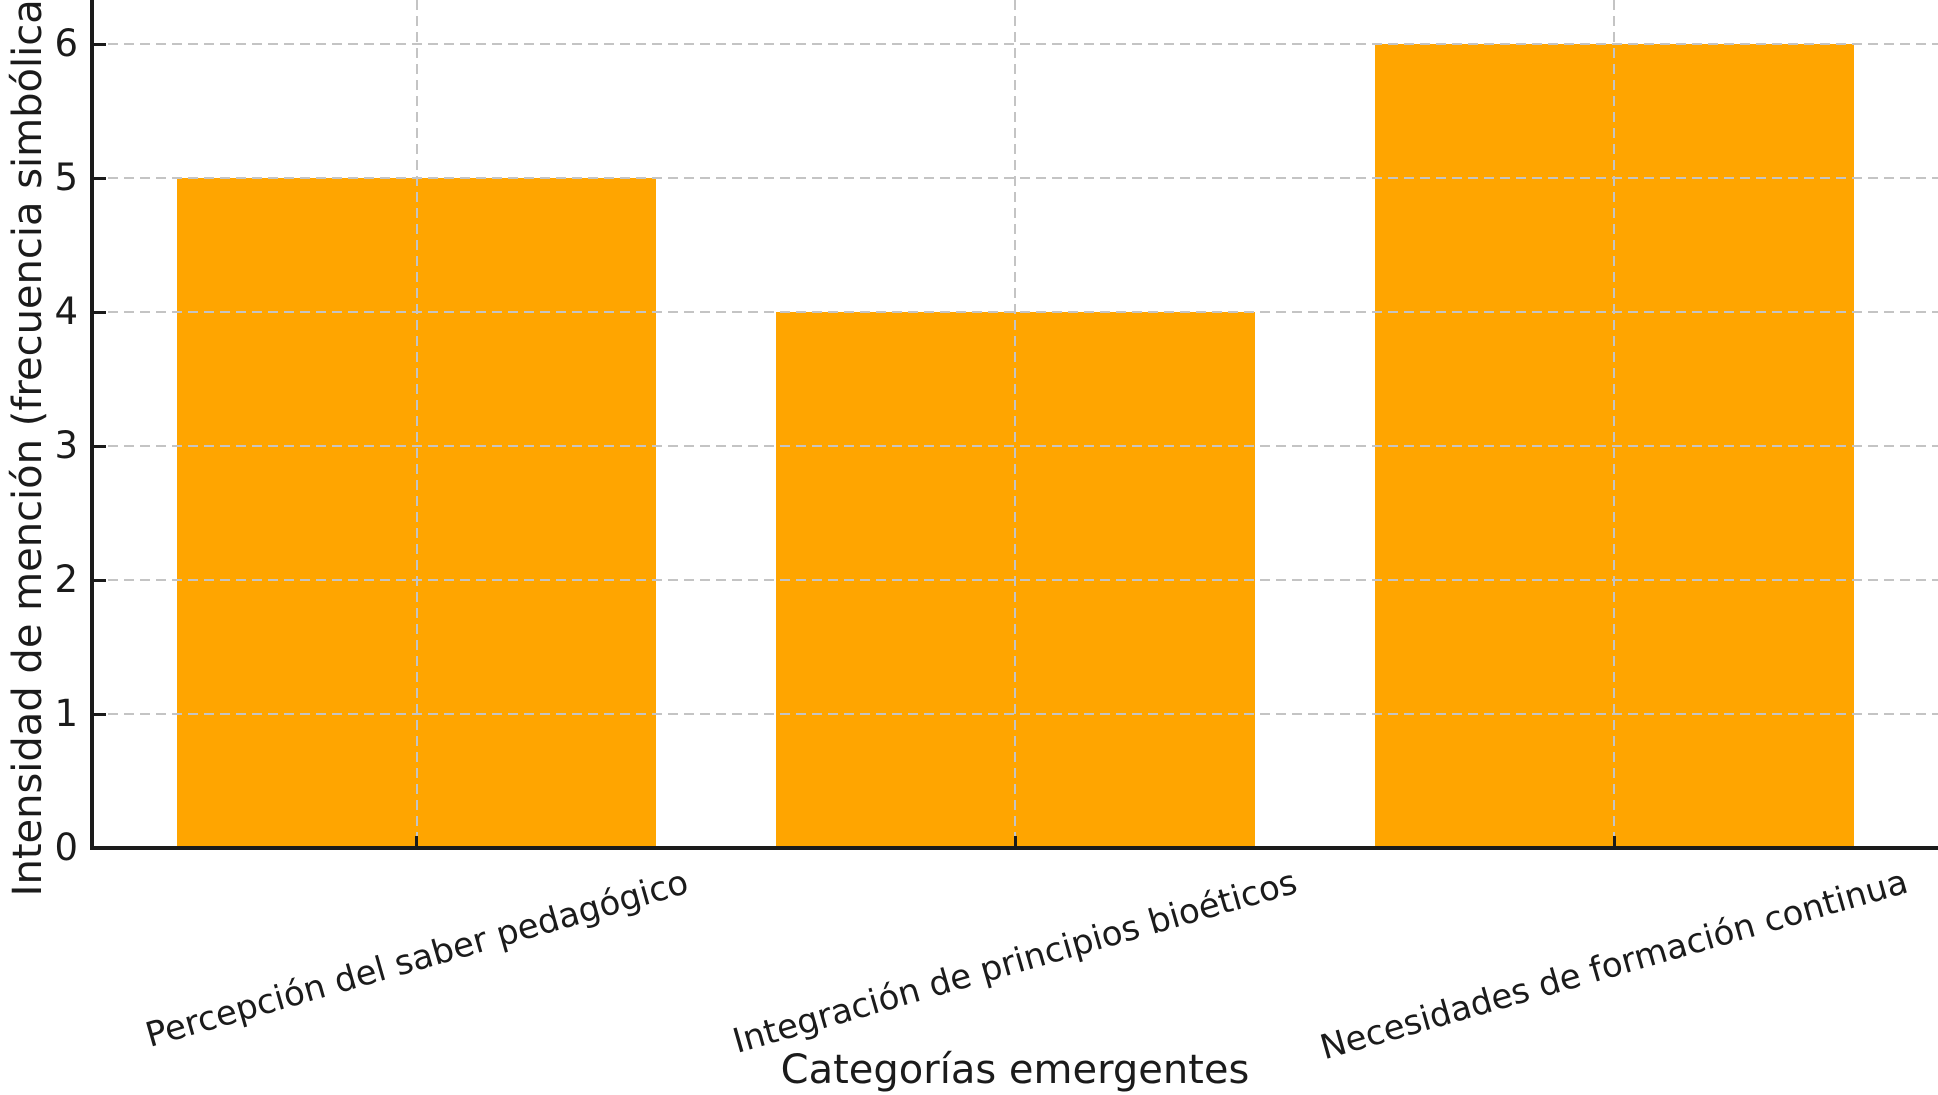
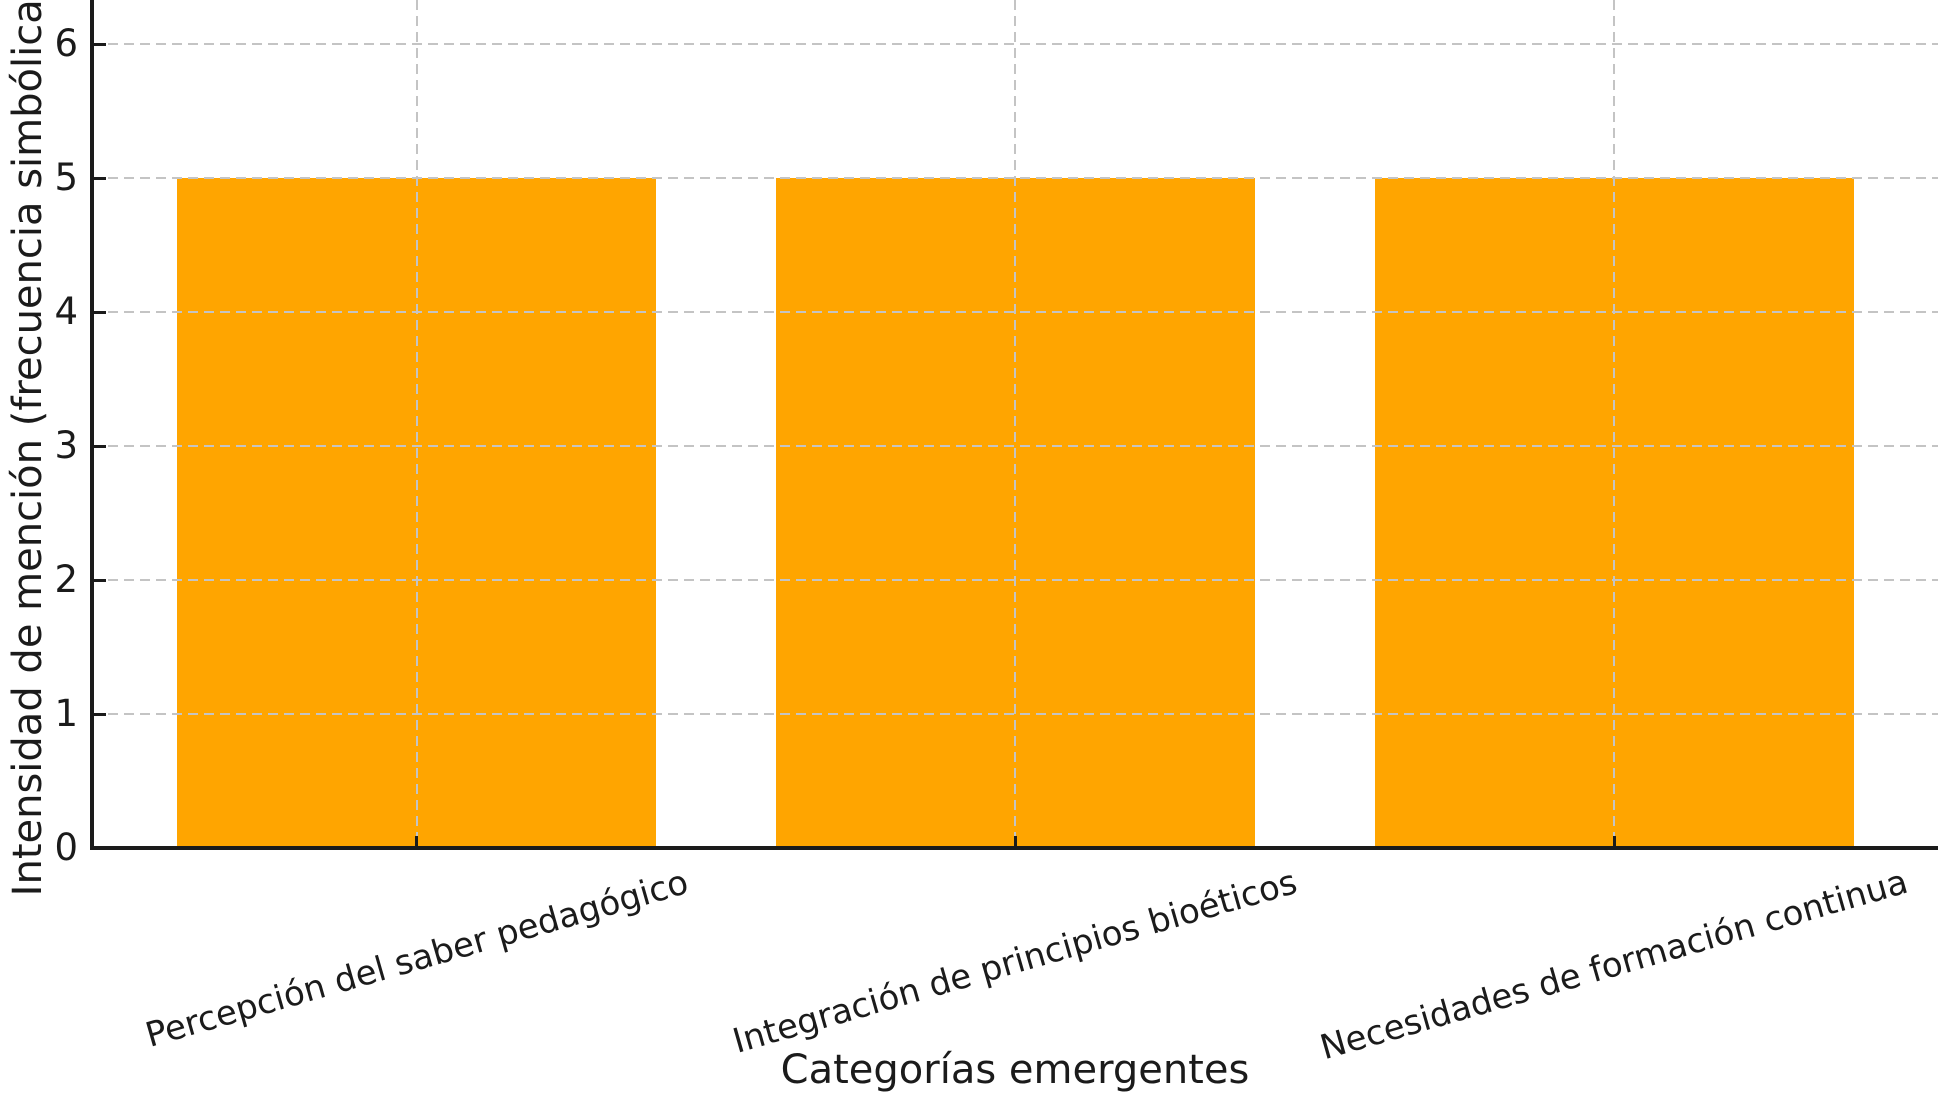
Integración de principios bioéticos: 4 -> 5
Necesidades de formación continua: 6 -> 5
